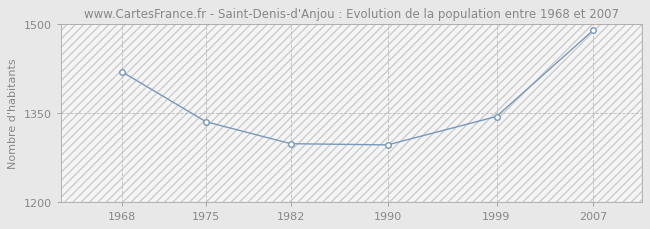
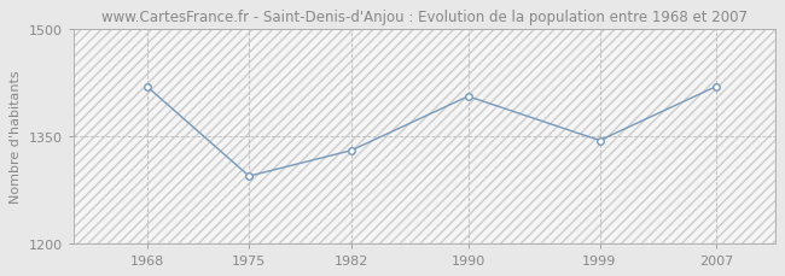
1975: 1335 -> 1294
1982: 1298 -> 1330
1990: 1296 -> 1406
2007: 1490 -> 1420
